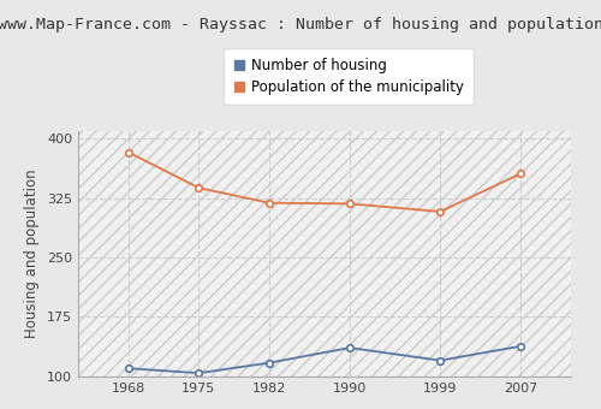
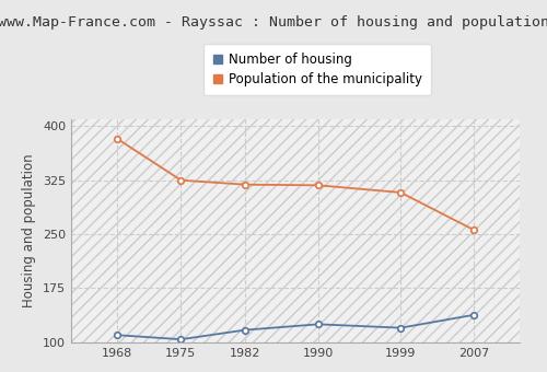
Population of the municipality/1975: 338 -> 325
Number of housing/1990: 136 -> 125
Population of the municipality/2007: 356 -> 256
